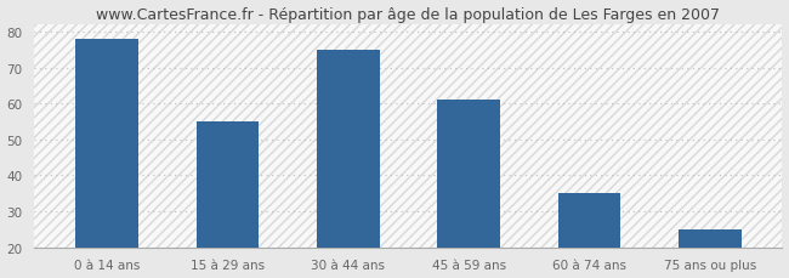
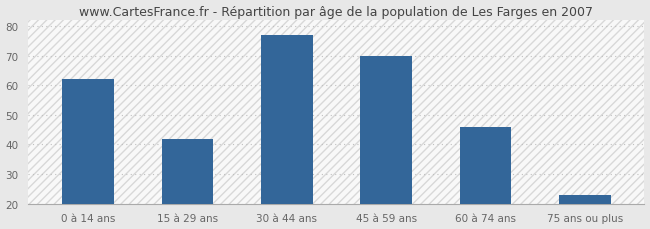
0 à 14 ans: 78 -> 62
15 à 29 ans: 55 -> 42
30 à 44 ans: 75 -> 77
45 à 59 ans: 61 -> 70
60 à 74 ans: 35 -> 46
75 ans ou plus: 25 -> 23
